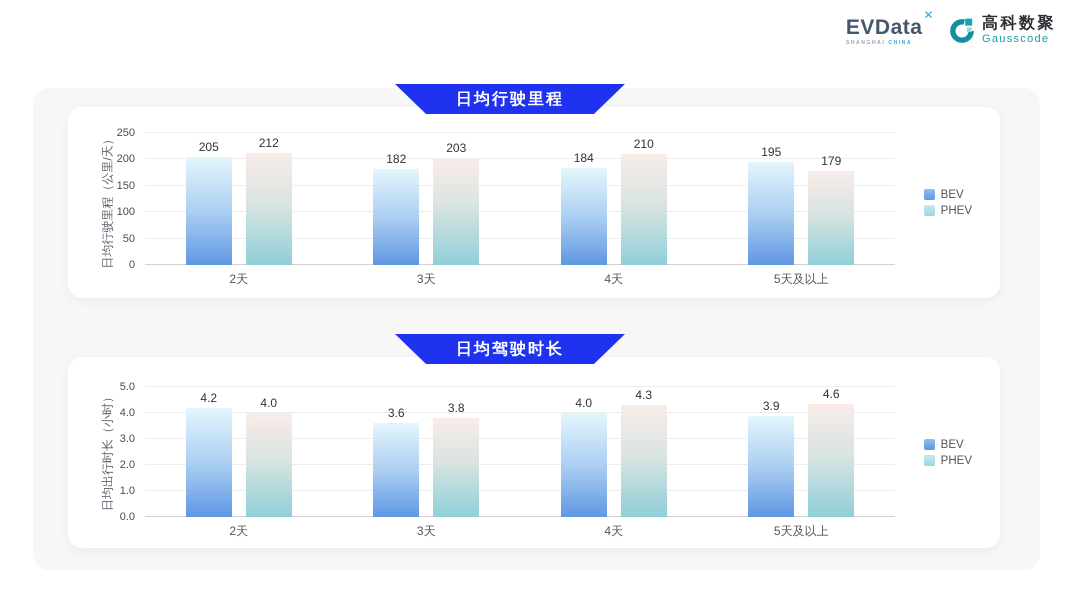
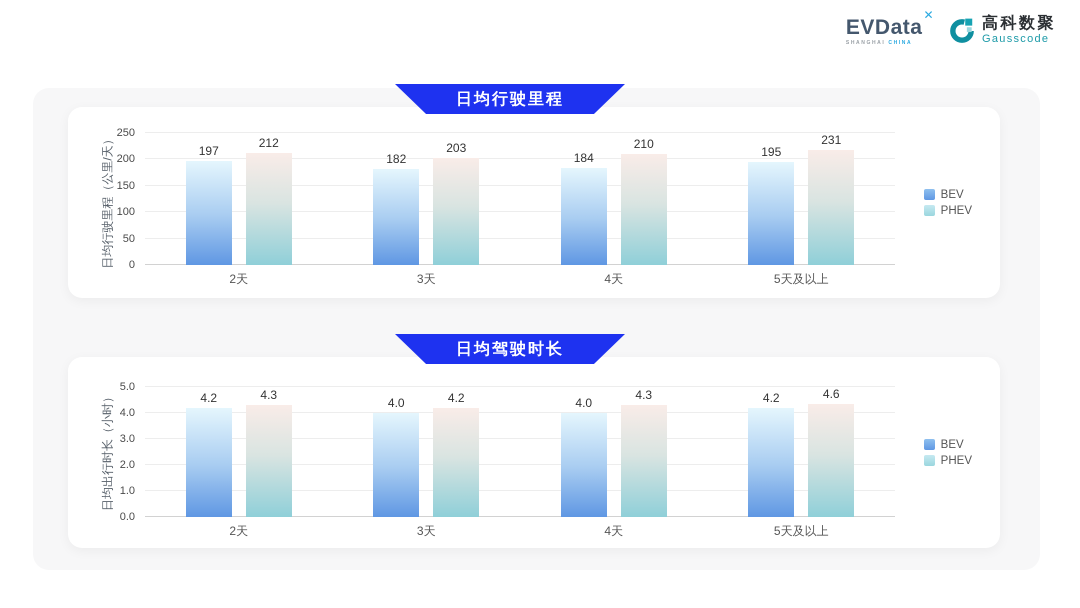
日均行驶里程/BEV/2天: 205 -> 197
日均行驶里程/PHEV/5天及以上: 179 -> 231
日均驾驶时长/PHEV/2天: 4.0 -> 4.3
日均驾驶时长/BEV/3天: 3.6 -> 4.0
日均驾驶时长/PHEV/3天: 3.8 -> 4.2
日均驾驶时长/BEV/5天及以上: 3.9 -> 4.2
